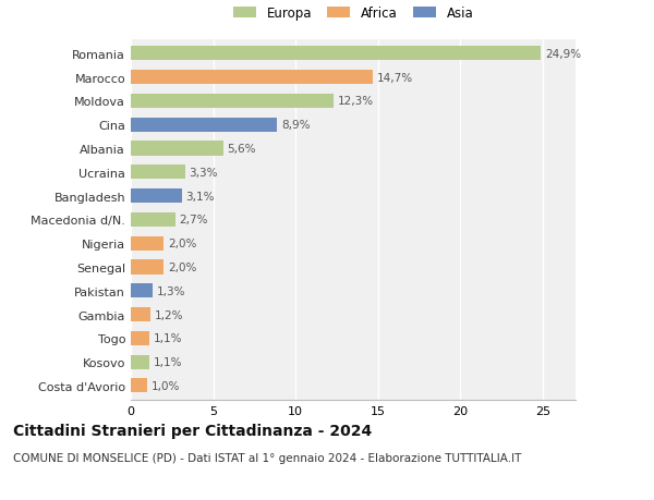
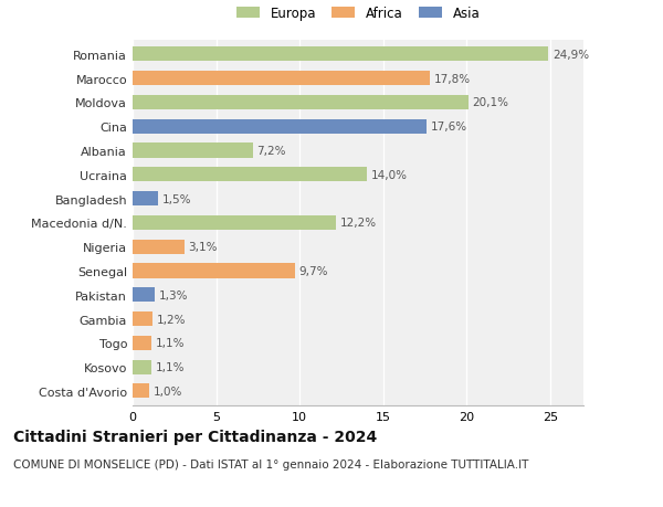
Marocco: 14,7% -> 17,8%
Moldova: 12,3% -> 20,1%
Cina: 8,9% -> 17,6%
Albania: 5,6% -> 7,2%
Ucraina: 3,3% -> 14,0%
Bangladesh: 3,1% -> 1,5%
Macedonia d/N.: 2,7% -> 12,2%
Nigeria: 2,0% -> 3,1%
Senegal: 2,0% -> 9,7%
